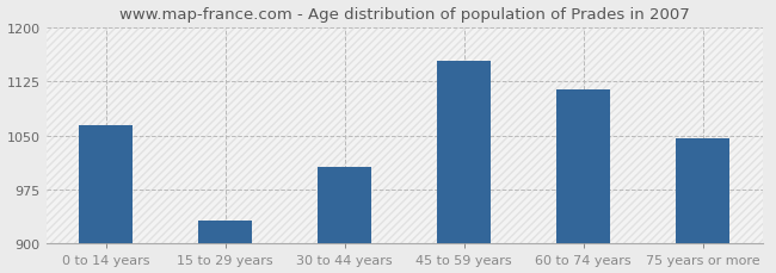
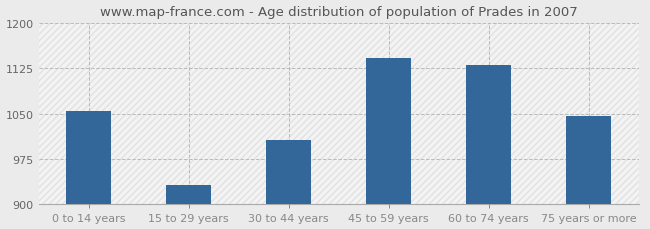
0 to 14 years: 1064 -> 1054
45 to 59 years: 1154 -> 1142
60 to 74 years: 1114 -> 1130
